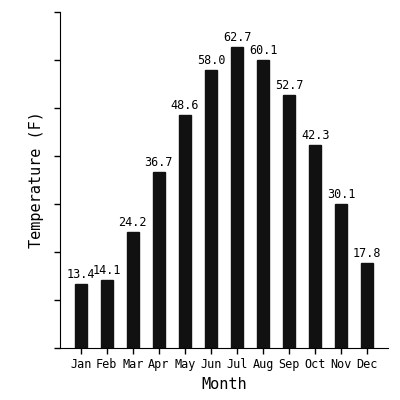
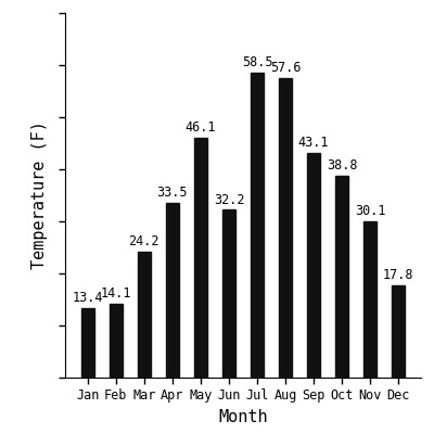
Apr: 36.7 -> 33.5
May: 48.6 -> 46.1
Jun: 58.0 -> 32.2
Jul: 62.7 -> 58.5
Aug: 60.1 -> 57.6
Sep: 52.7 -> 43.1
Oct: 42.3 -> 38.8
